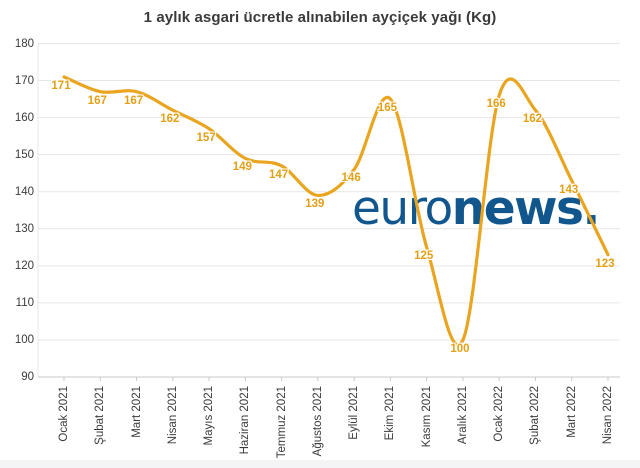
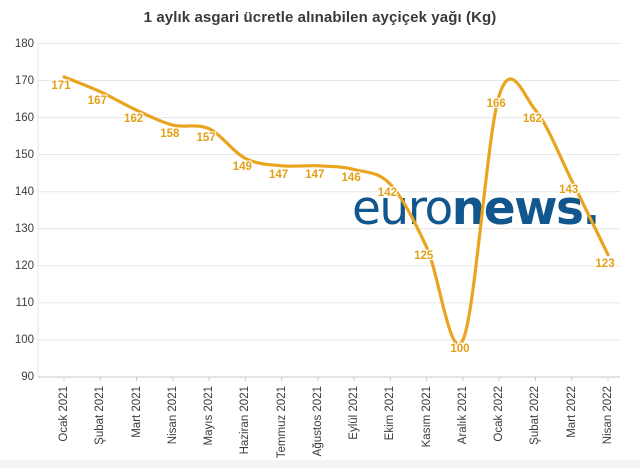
Mart 2021: 167 -> 162
Nisan 2021: 162 -> 158
Ağustos 2021: 139 -> 147
Ekim 2021: 165 -> 142
